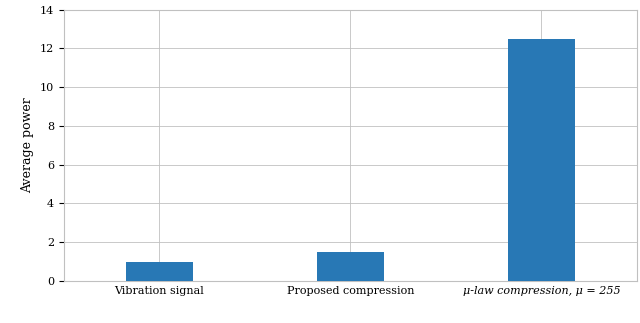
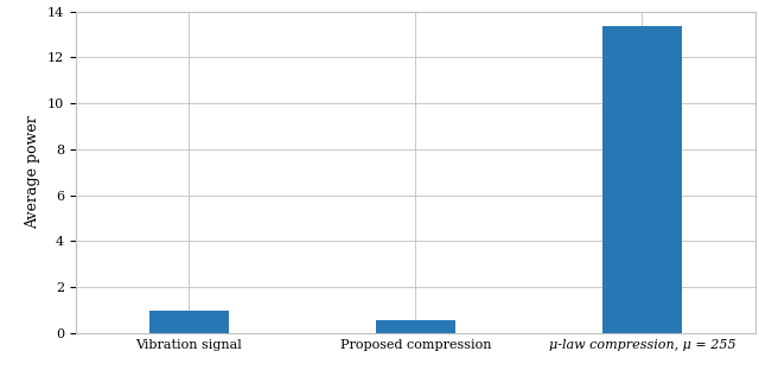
Proposed compression: 1.5 -> 0.6
μ-law compression, μ = 255: 12.5 -> 13.3
